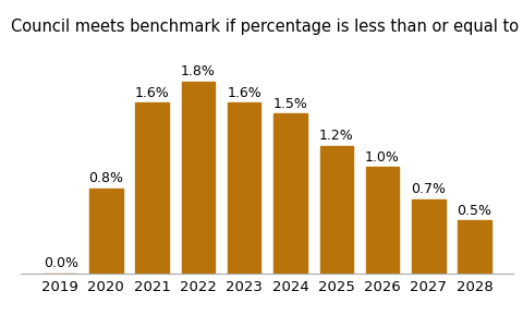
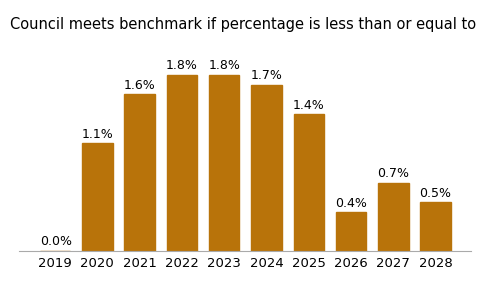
2020: 0.8% -> 1.1%
2023: 1.6% -> 1.8%
2024: 1.5% -> 1.7%
2025: 1.2% -> 1.4%
2026: 1.0% -> 0.4%
